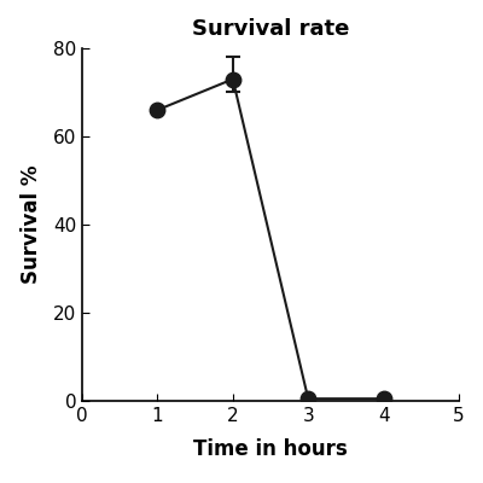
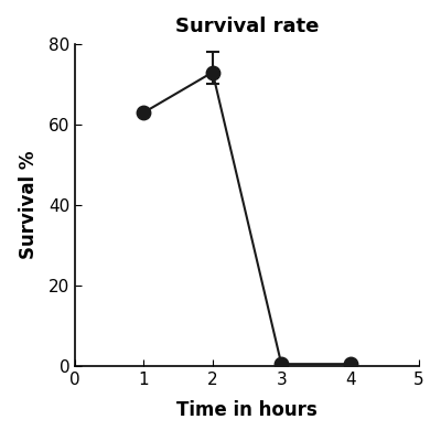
1: 66.0 -> 63.0
